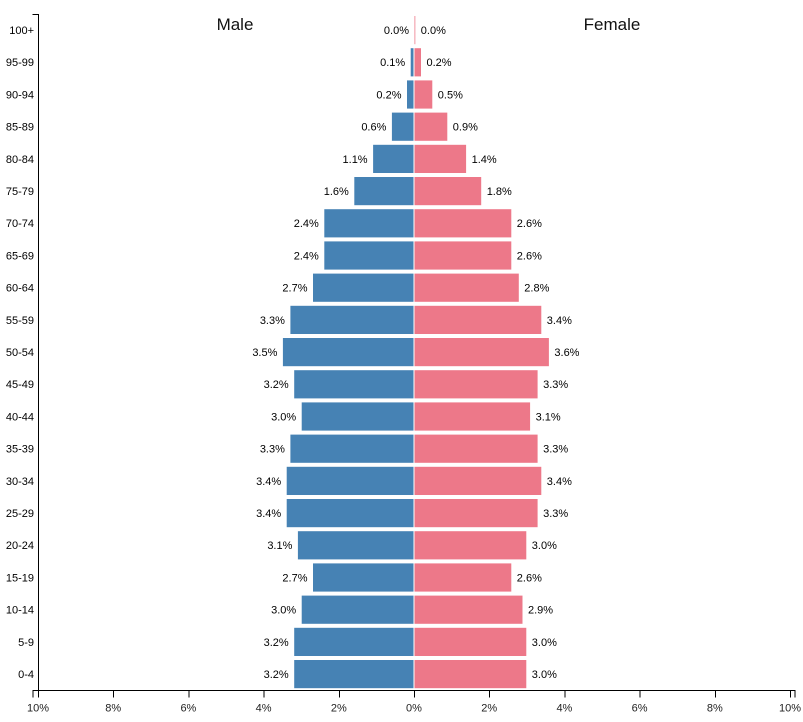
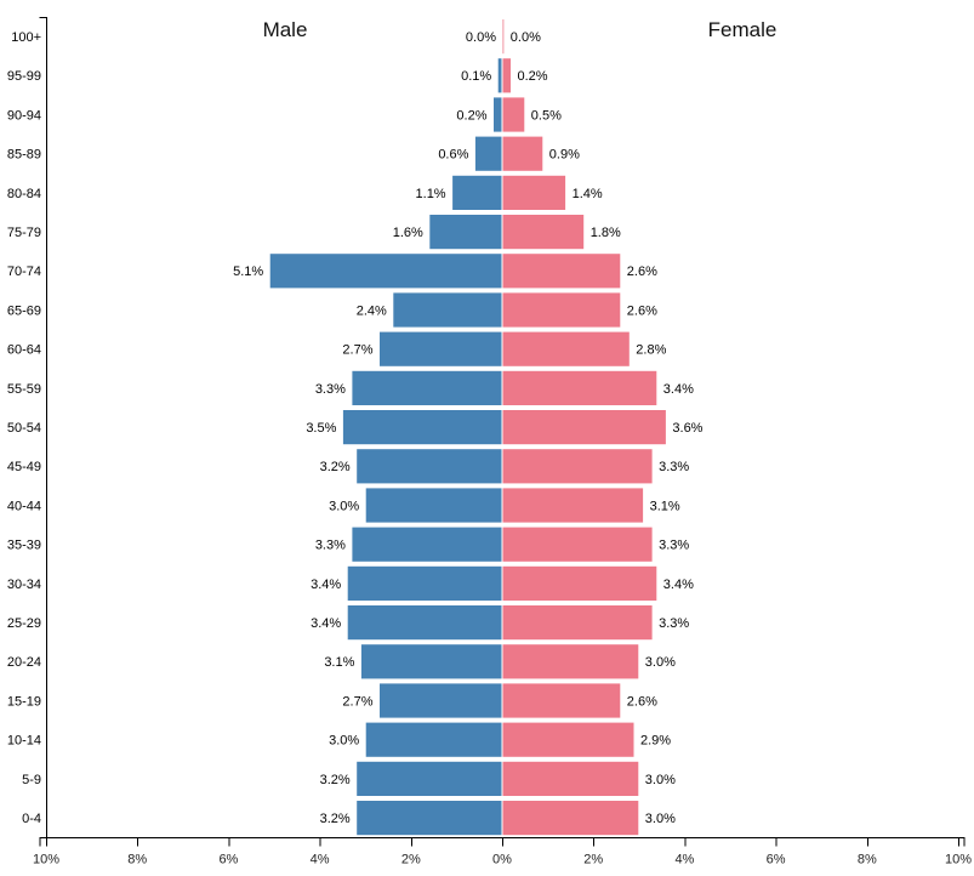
Male/70-74: 2.4% -> 5.1%
